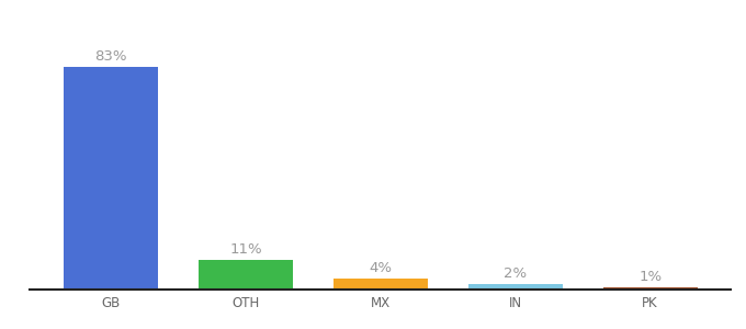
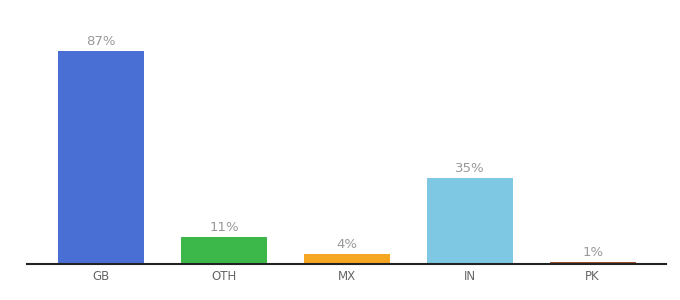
GB: 83% -> 87%
IN: 2% -> 35%
